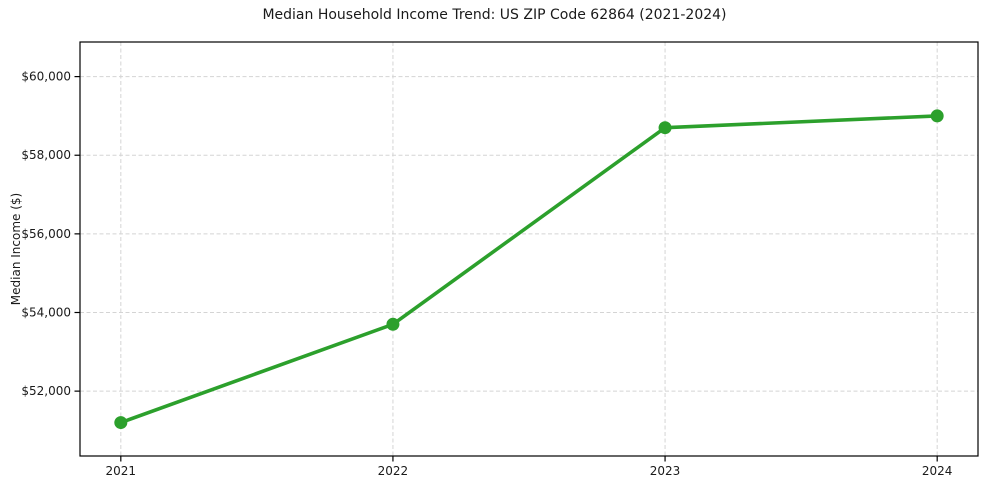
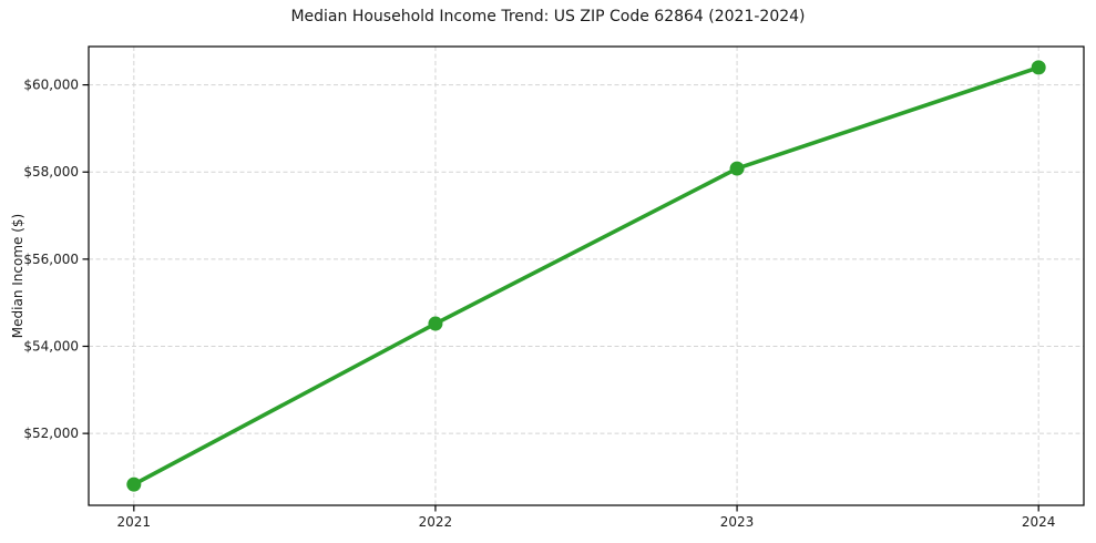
2021: $51200 -> $50800
2022: $53700 -> $54500
2023: $58700 -> $58100
2024: $59000 -> $60400
